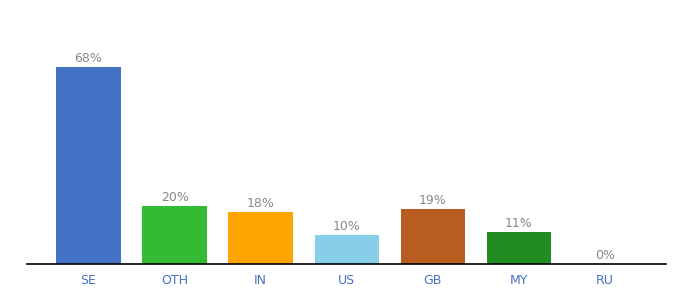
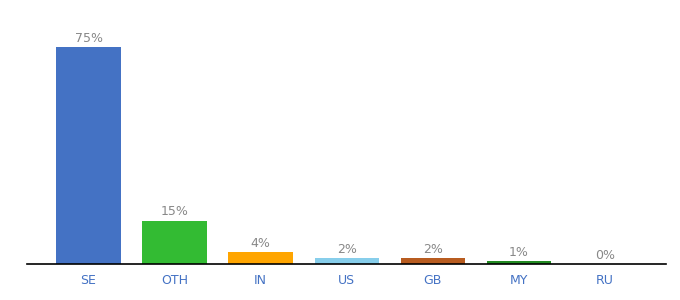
SE: 68% -> 75%
OTH: 20% -> 15%
IN: 18% -> 4%
US: 10% -> 2%
GB: 19% -> 2%
MY: 11% -> 1%
